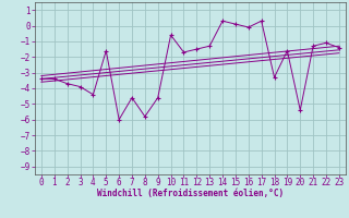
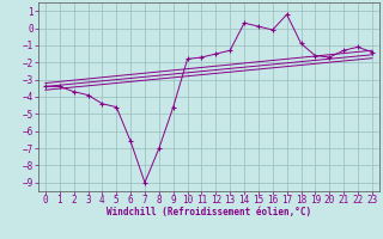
5: -1.6 -> -4.6
6: -6.0 -> -6.6
7: -4.6 -> -9.0
8: -5.8 -> -7.0
10: -0.6 -> -1.8
17: 0.3 -> 0.8
18: -3.3 -> -0.9
20: -5.4 -> -1.7
